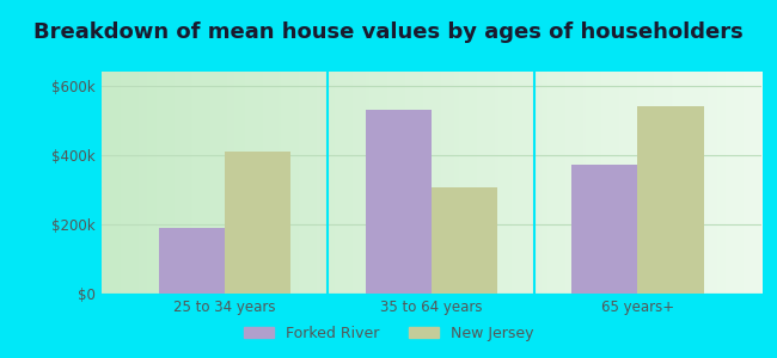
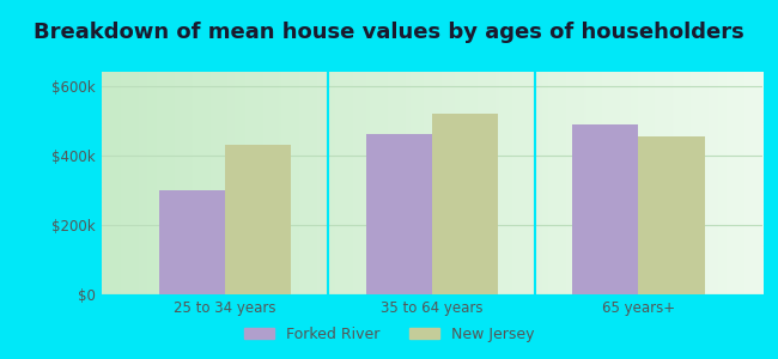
Forked River/25 to 34 years: $190k -> $300k
New Jersey/25 to 34 years: $410k -> $430k
Forked River/35 to 64 years: $530k -> $460k
New Jersey/35 to 64 years: $305k -> $520k
Forked River/65 years+: $370k -> $490k
New Jersey/65 years+: $540k -> $455k
